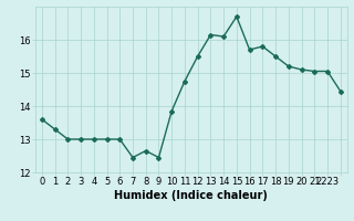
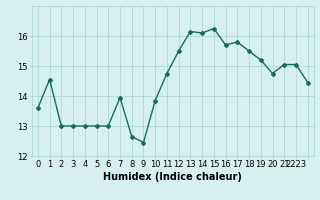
1: 13.30 -> 14.55
7: 12.45 -> 13.95
15: 16.70 -> 16.25
20: 15.10 -> 14.75
